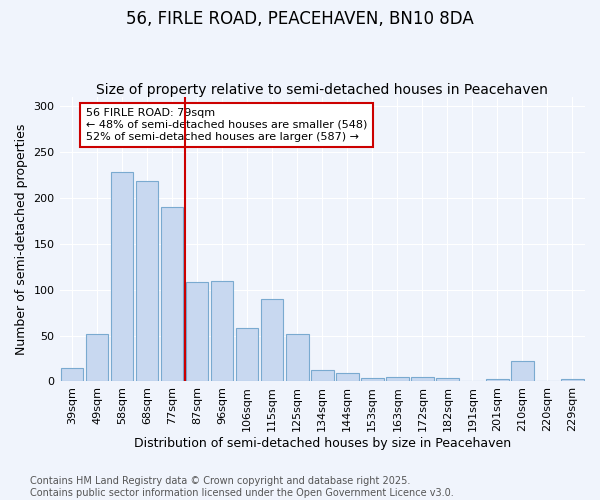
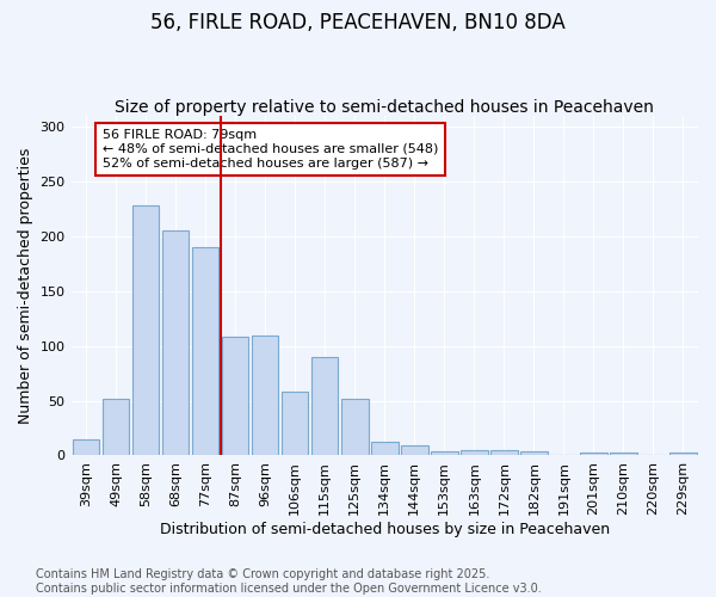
68sqm: 218 -> 205
210sqm: 22 -> 3
